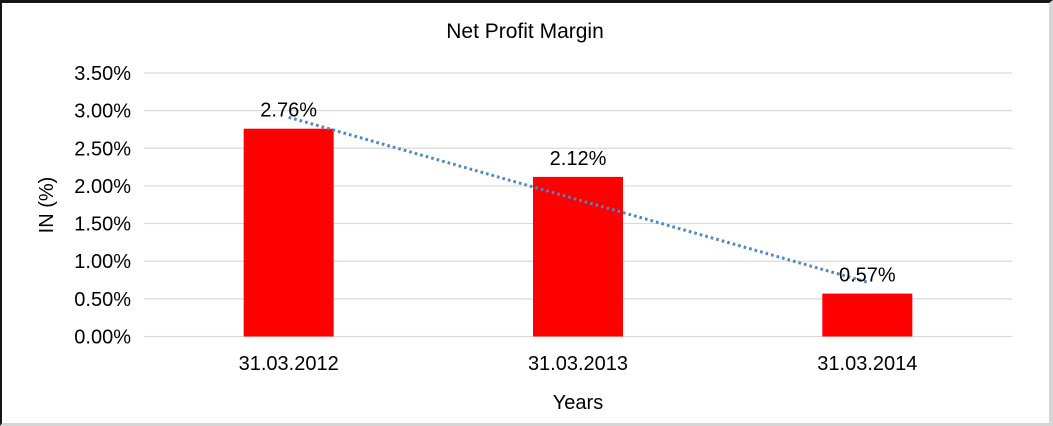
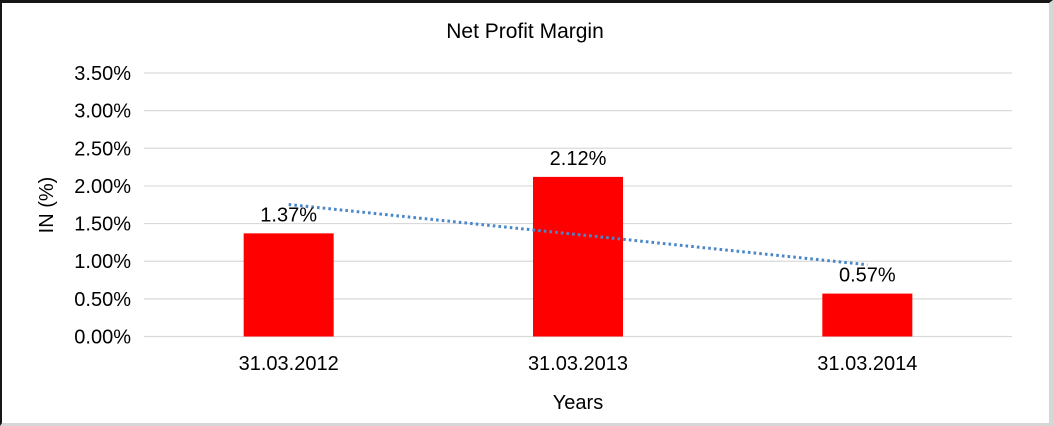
31.03.2012: 2.76% -> 1.37%
